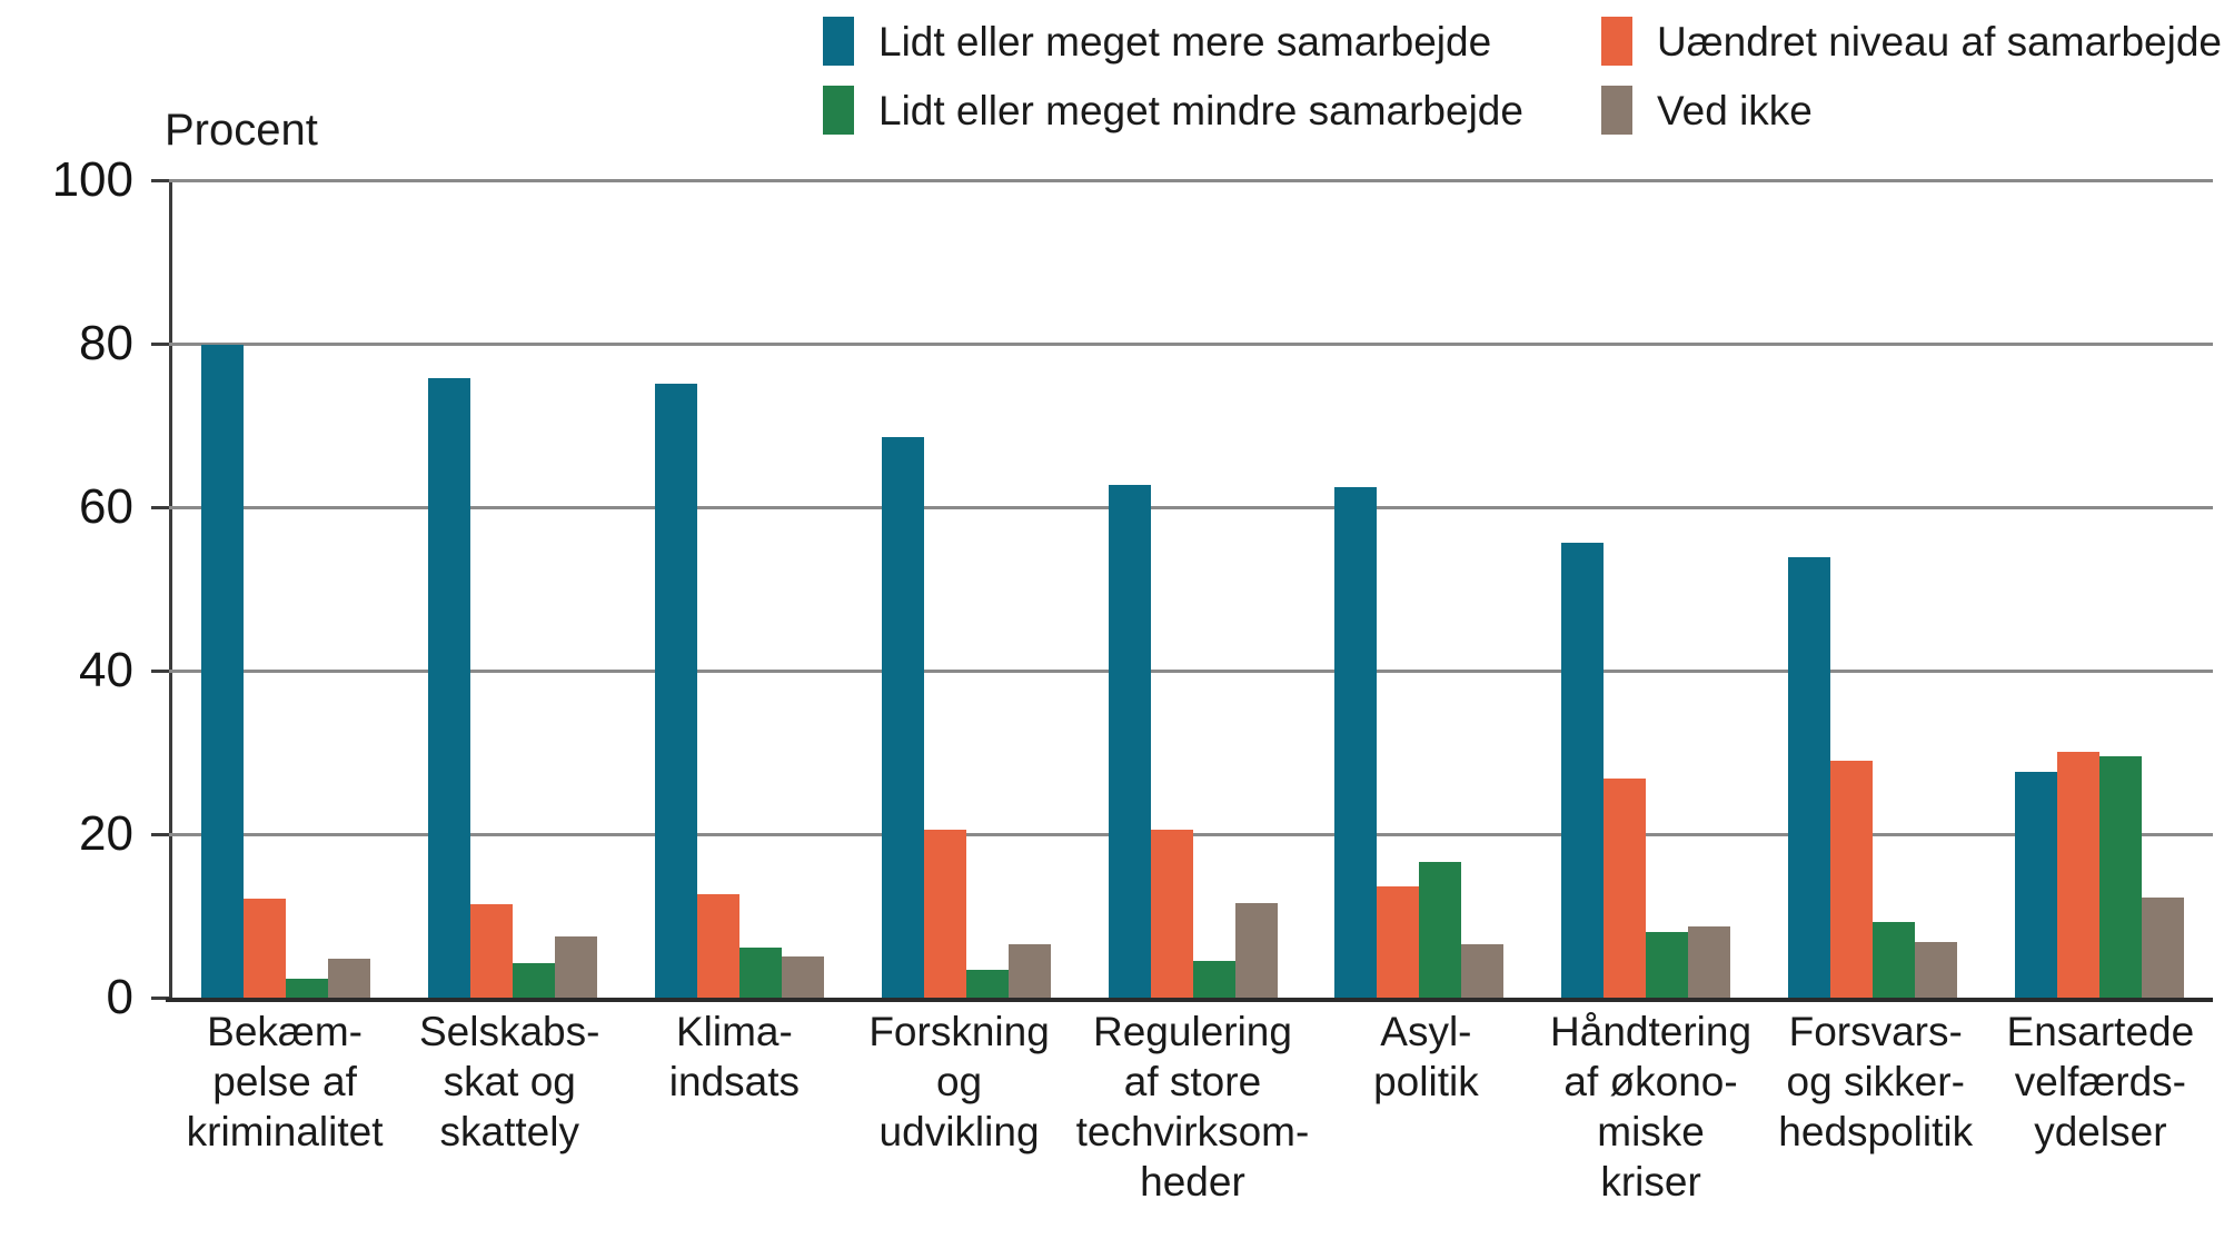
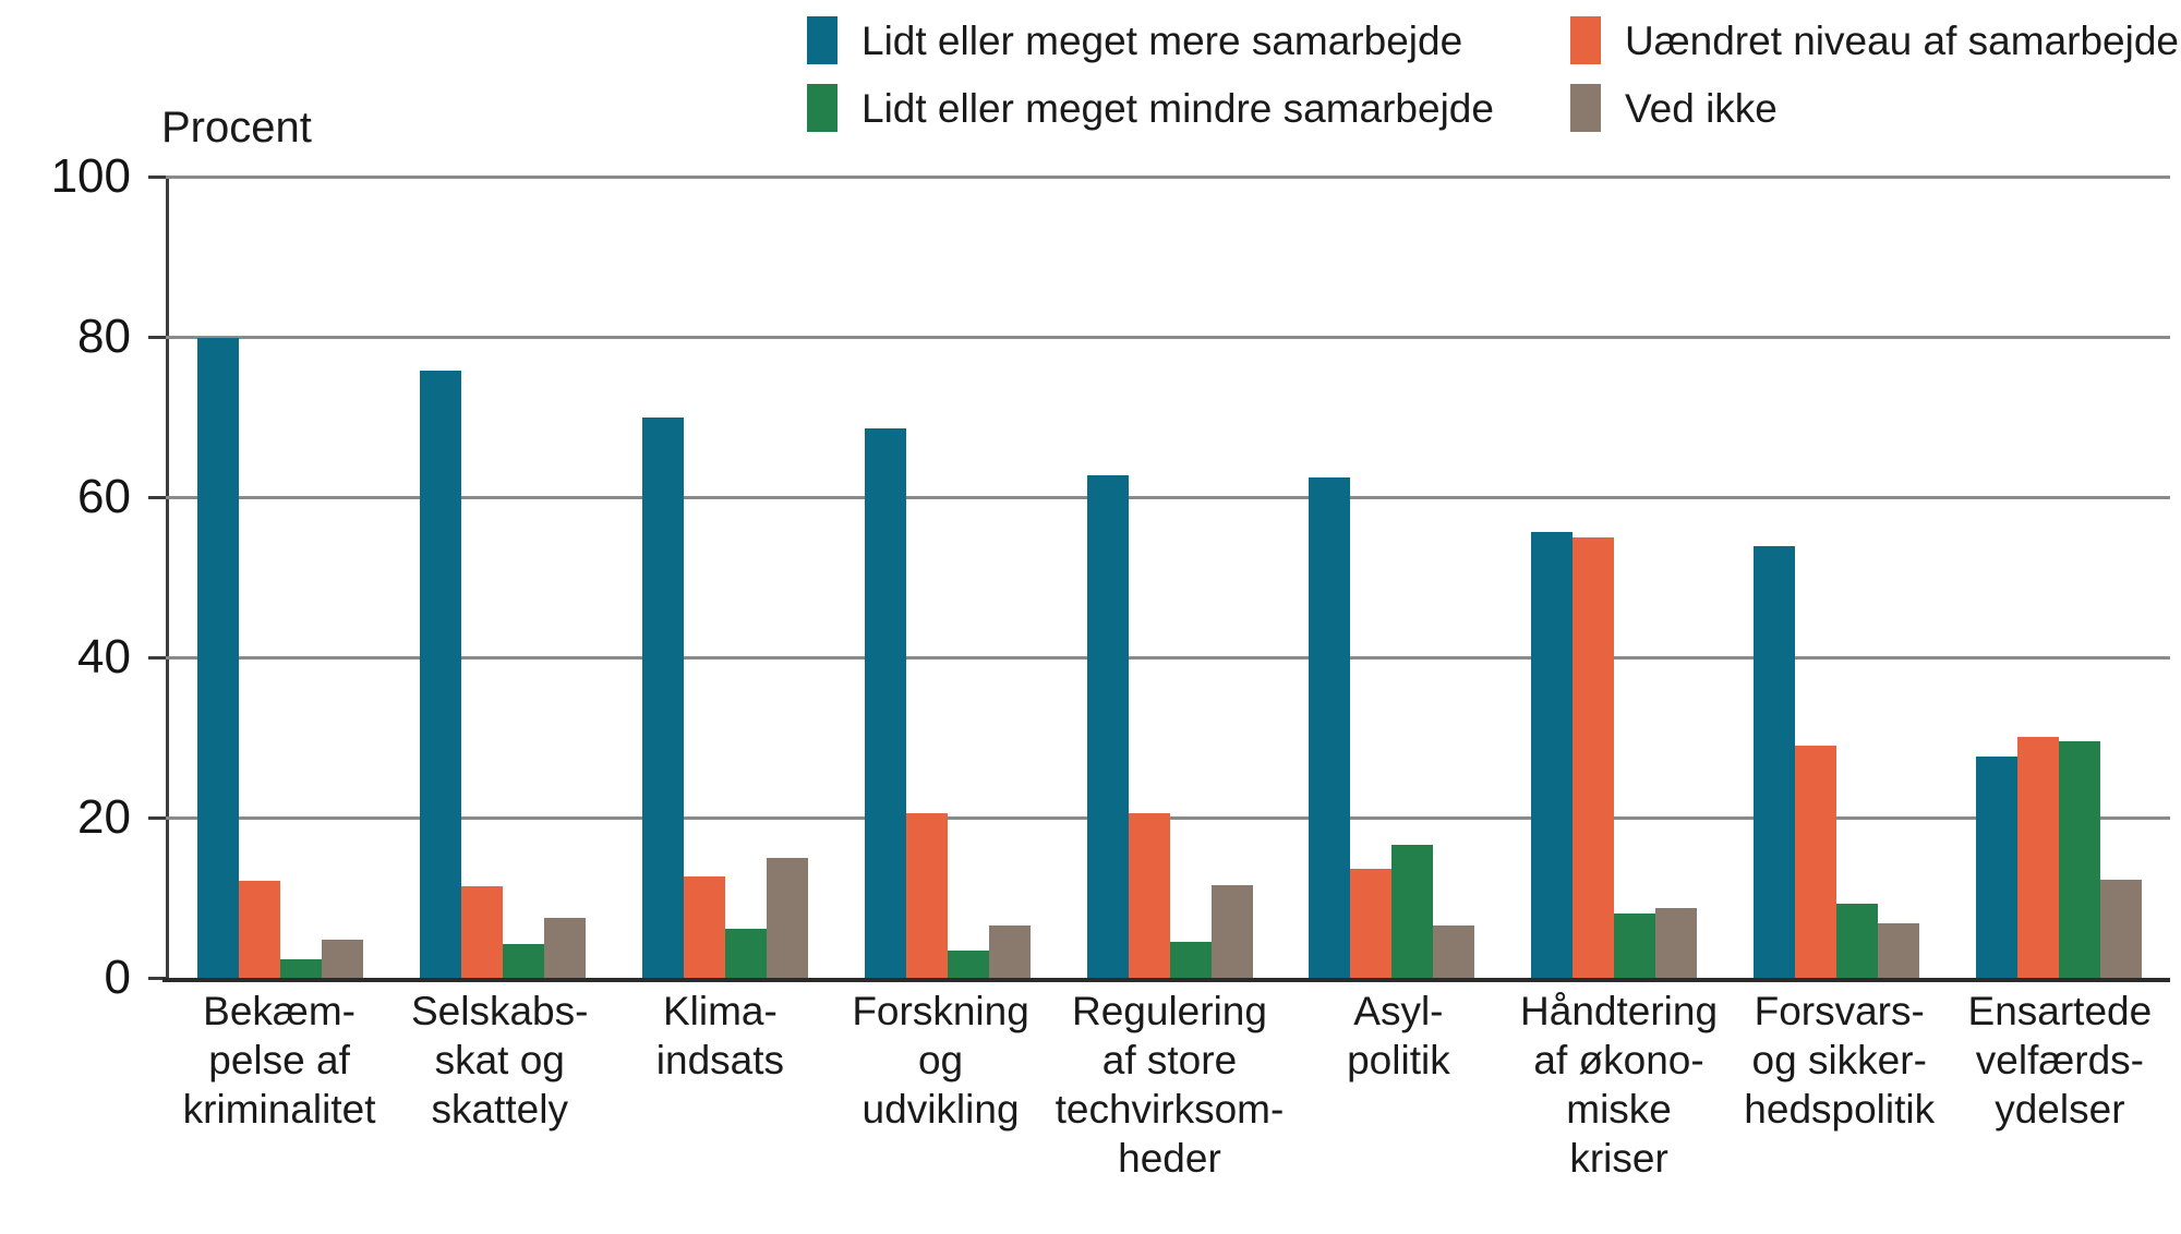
Lidt eller meget mere samarbejde/Klima- indsats: 75 -> 70
Ved ikke/Klima- indsats: 5 -> 15
Uændret niveau af samarbejde/Håndtering af økono- miske kriser: 27 -> 55
